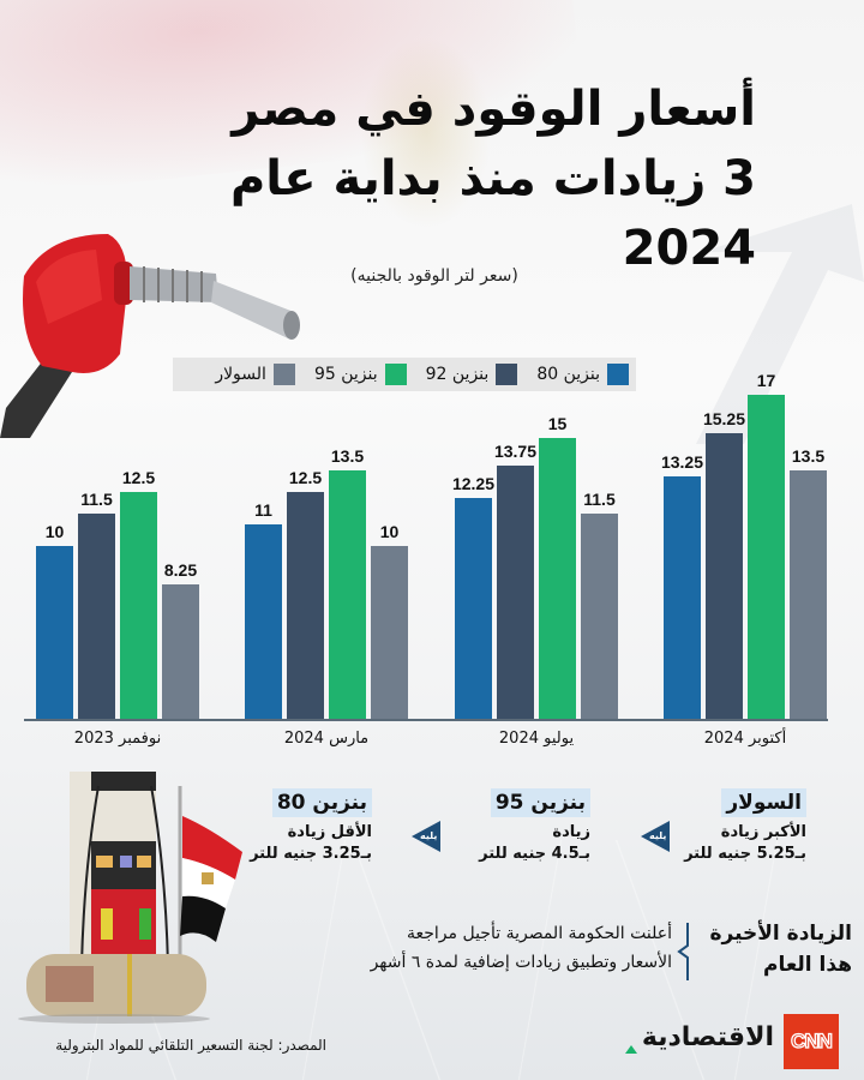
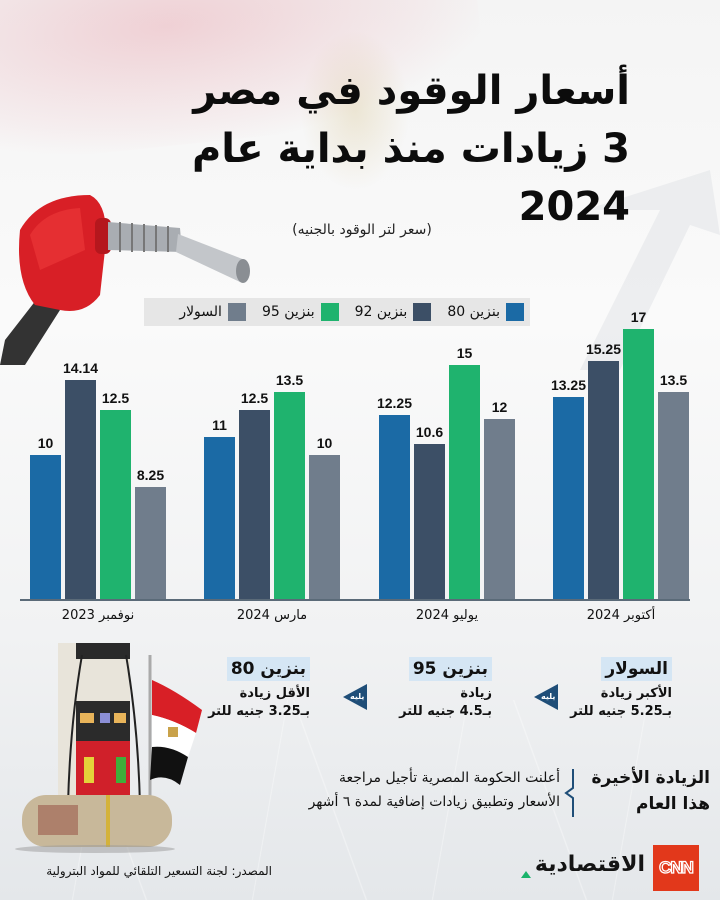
بنزين 92/نوفمبر 2023: 11.5 -> 14.14
بنزين 92/يوليو 2024: 13.75 -> 10.6
السولار/يوليو 2024: 11.5 -> 12
